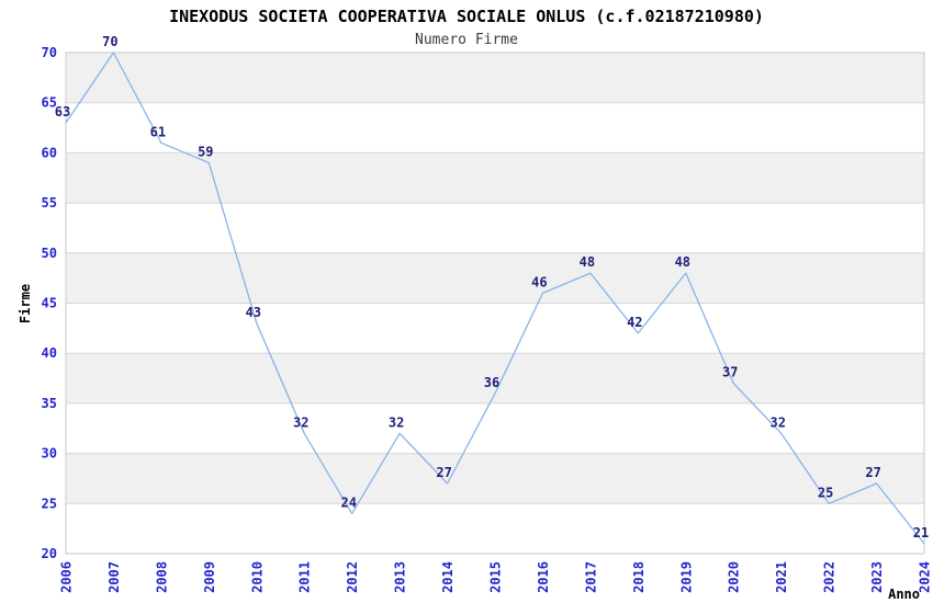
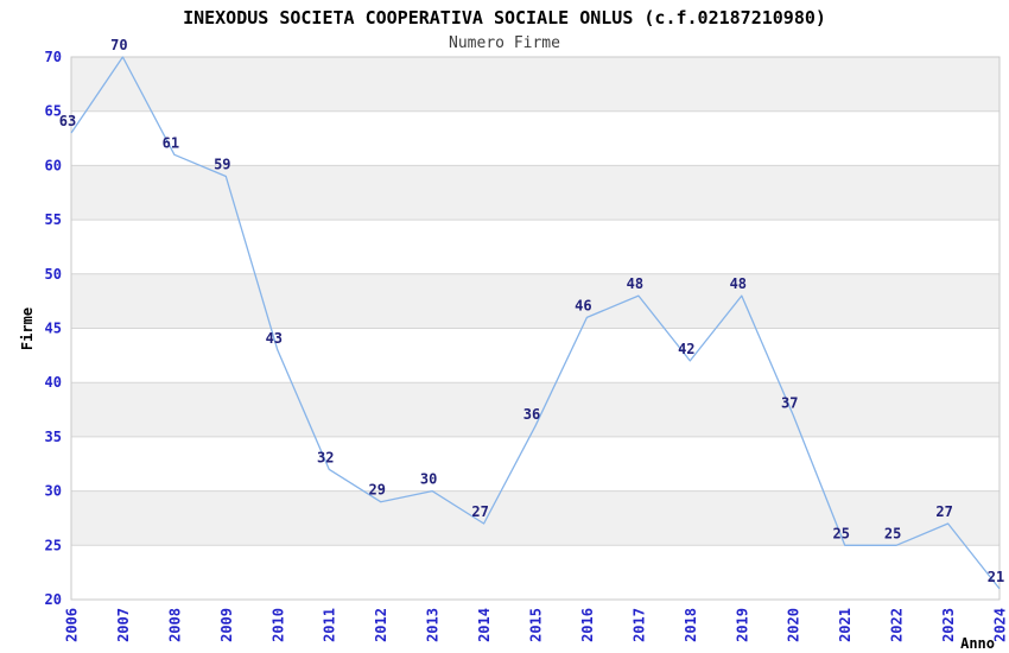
2012: 24 -> 29
2013: 32 -> 30
2021: 32 -> 25
